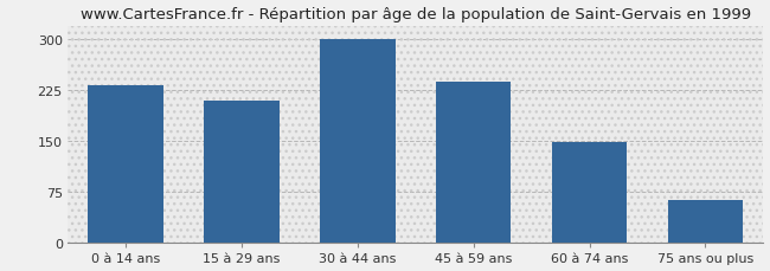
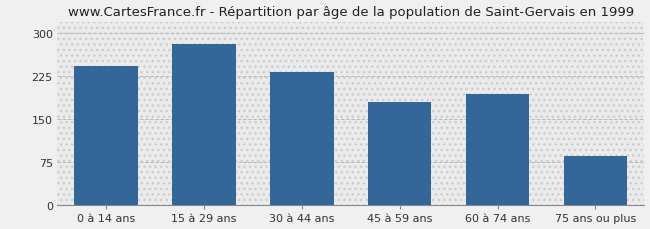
0 à 14 ans: 232 -> 242
15 à 29 ans: 210 -> 280
30 à 44 ans: 300 -> 232
45 à 59 ans: 238 -> 180
60 à 74 ans: 148 -> 194
75 ans ou plus: 63 -> 86
